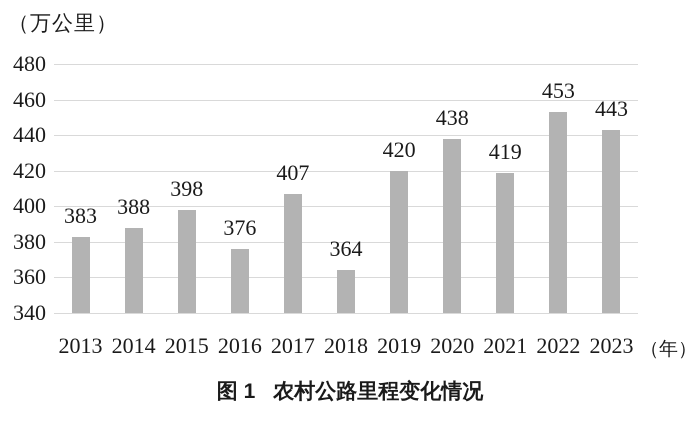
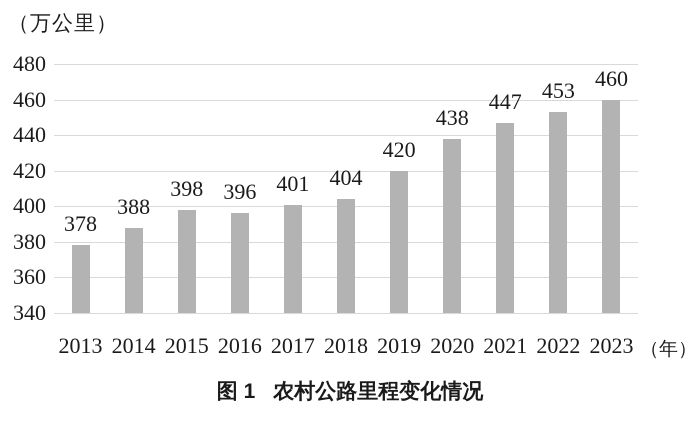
2013: 383 -> 378
2016: 376 -> 396
2017: 407 -> 401
2018: 364 -> 404
2021: 419 -> 447
2023: 443 -> 460
